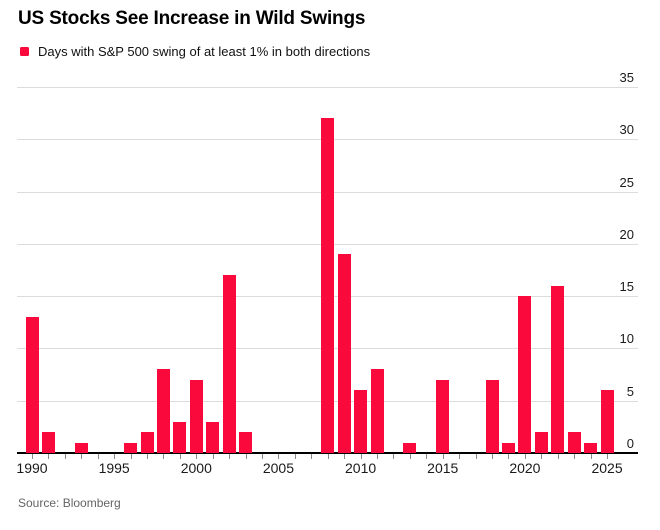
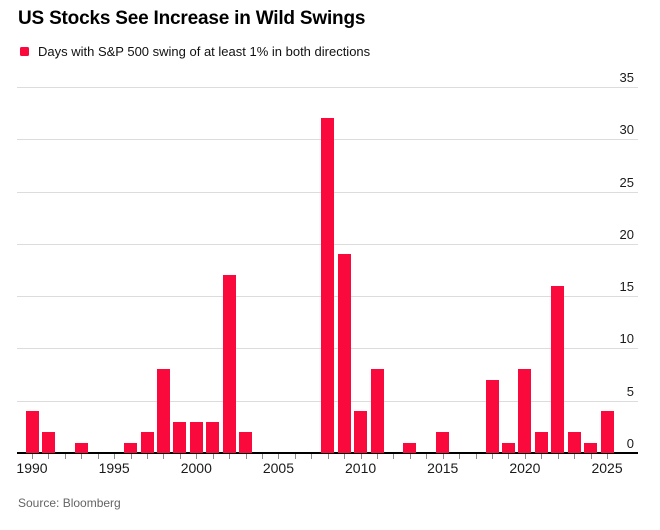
1990: 13 -> 4
2000: 7 -> 3
2010: 6 -> 4
2015: 7 -> 2
2020: 15 -> 8
2025: 6 -> 4
